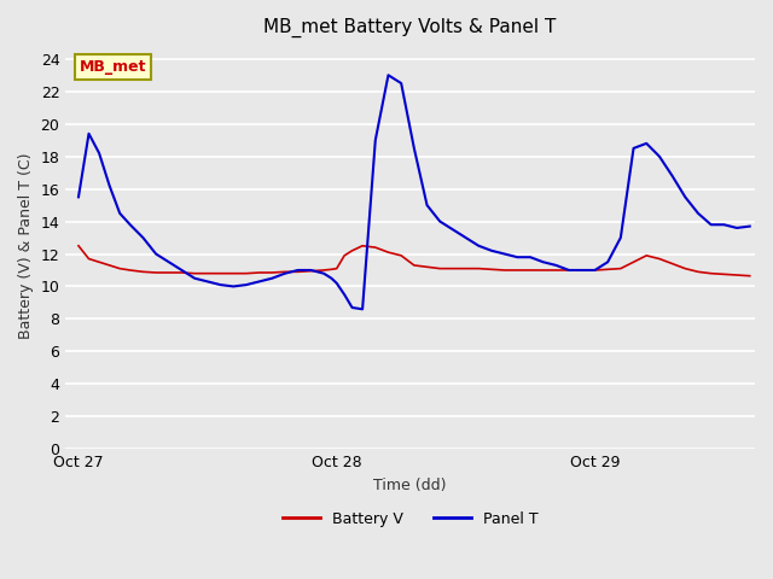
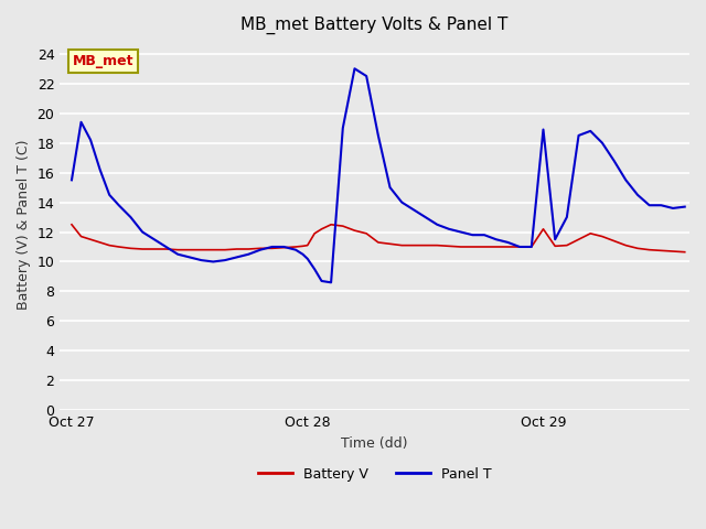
Battery V/Oct 29: 11.0 -> 12.2
Panel T/Oct 29: 11.0 -> 18.9
